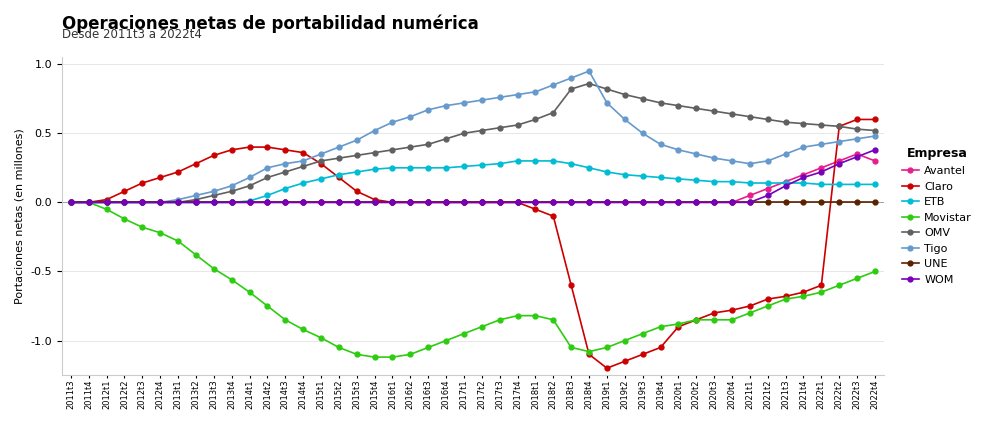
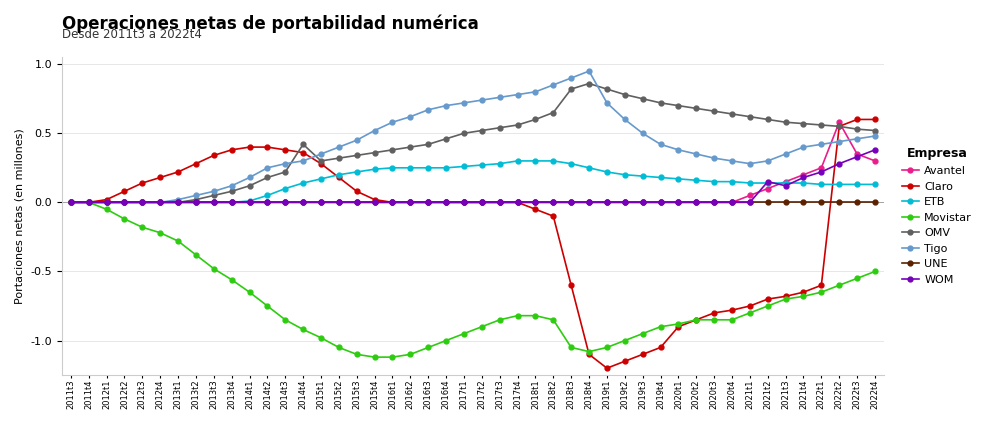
OMV/2014t4: 0.26 -> 0.42
WOM/2021t2: 0.05 -> 0.15
Avantel/2022t2: 0.30 -> 0.58
